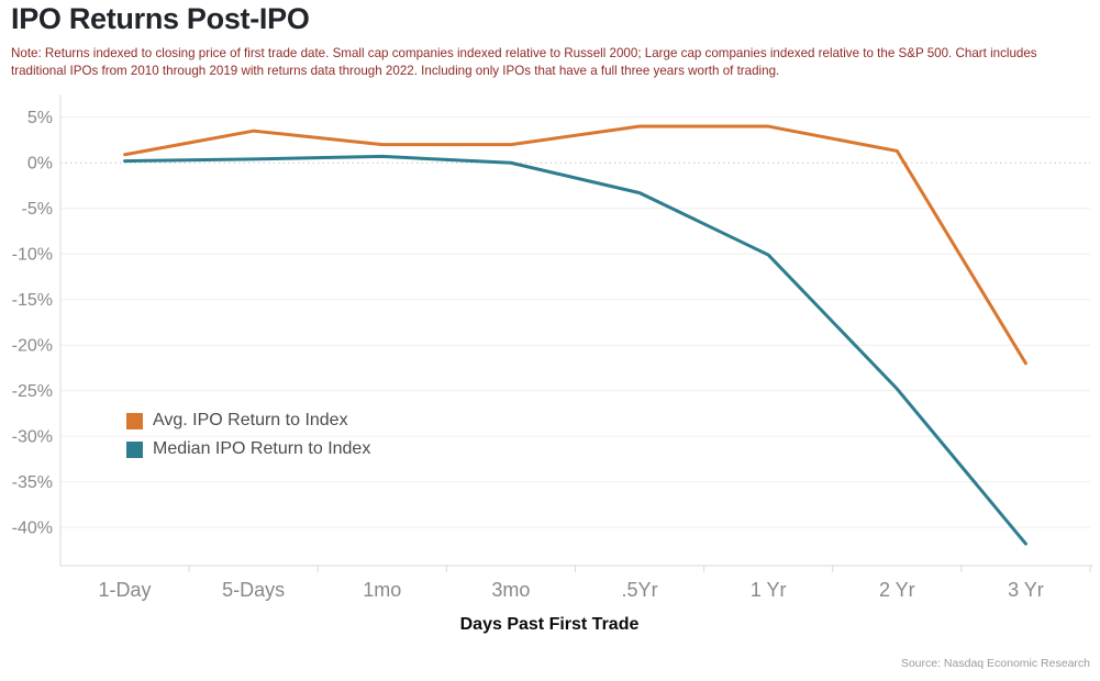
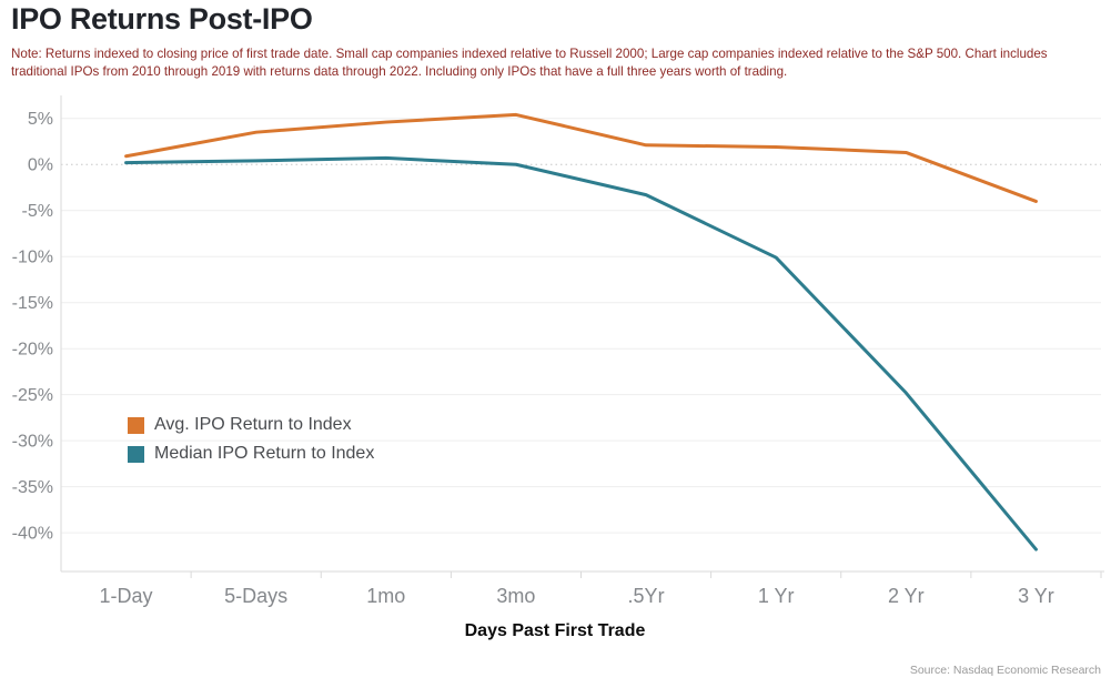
Avg. IPO Return to Index/1mo: 2% -> 5%
Avg. IPO Return to Index/3mo: 2% -> 5%
Avg. IPO Return to Index/.5Yr: 4% -> 2%
Avg. IPO Return to Index/1 Yr: 4% -> 2%
Avg. IPO Return to Index/3 Yr: -22% -> -4%
